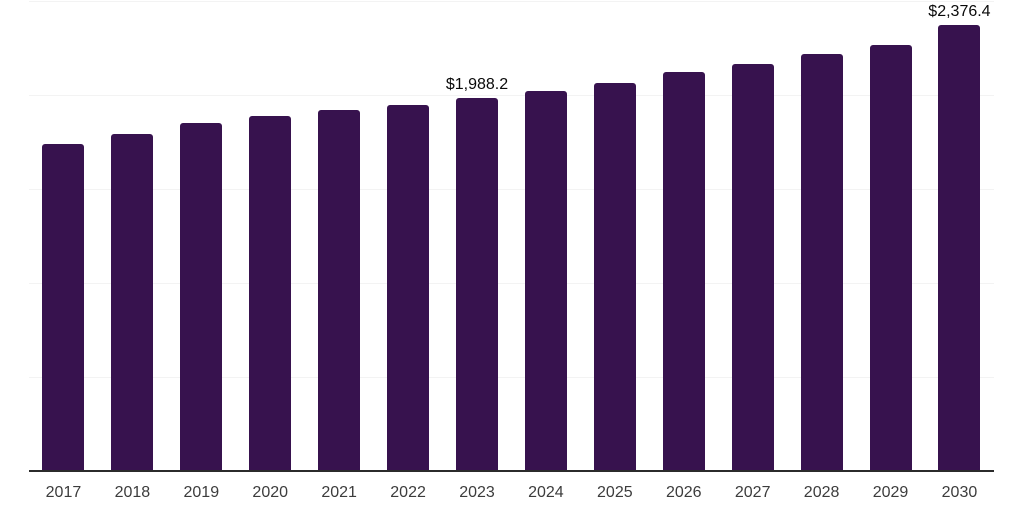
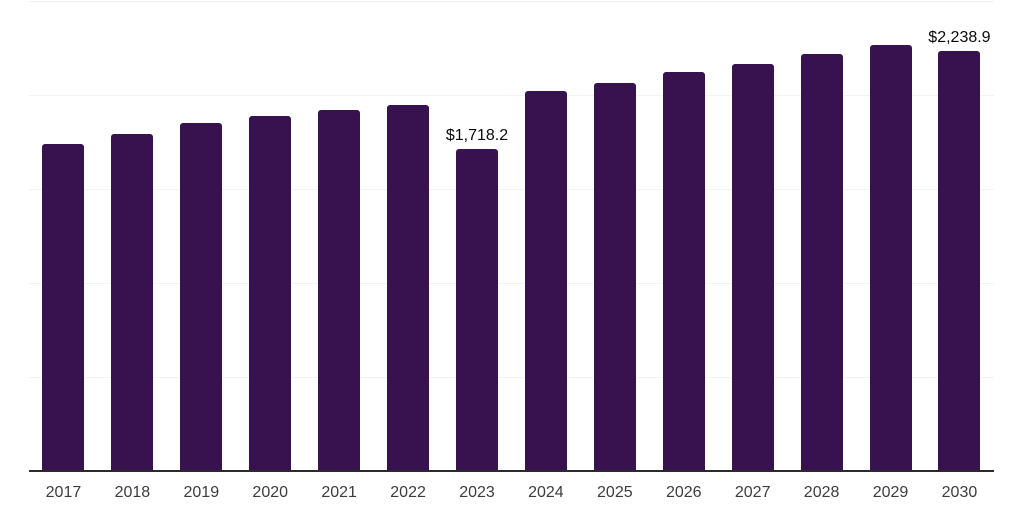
2023: $1,988.2 -> $1,718.2
2030: $2,376.4 -> $2,238.9
